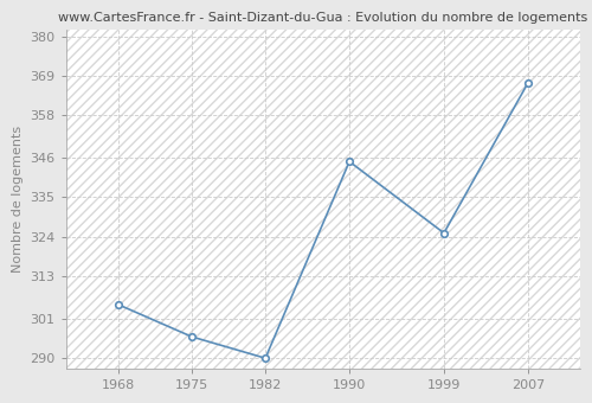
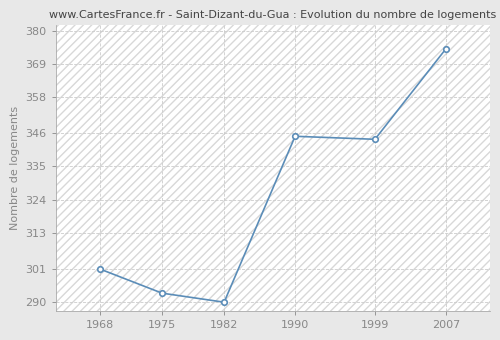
1968: 305 -> 301
1975: 296 -> 293
1999: 325 -> 344
2007: 367 -> 374
